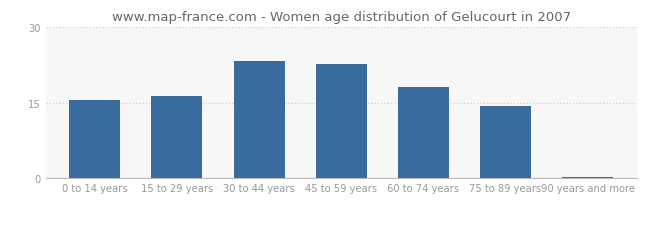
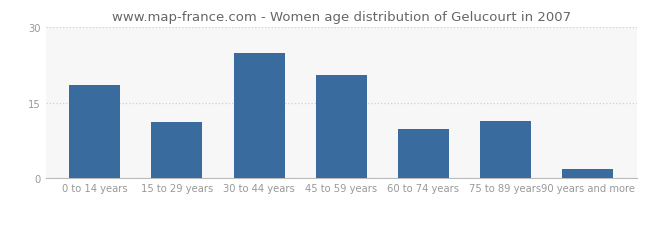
0 to 14 years: 15.5 -> 18.4
15 to 29 years: 16.2 -> 11.2
30 to 44 years: 23.2 -> 24.8
45 to 59 years: 22.6 -> 20.4
60 to 74 years: 18.0 -> 9.8
75 to 89 years: 14.4 -> 11.4
90 years and more: 0.3 -> 1.8
